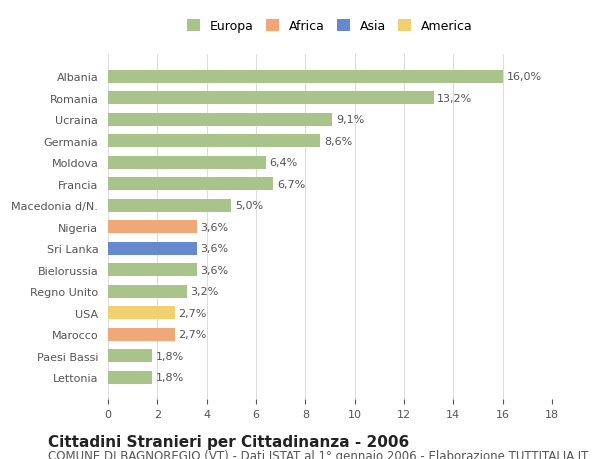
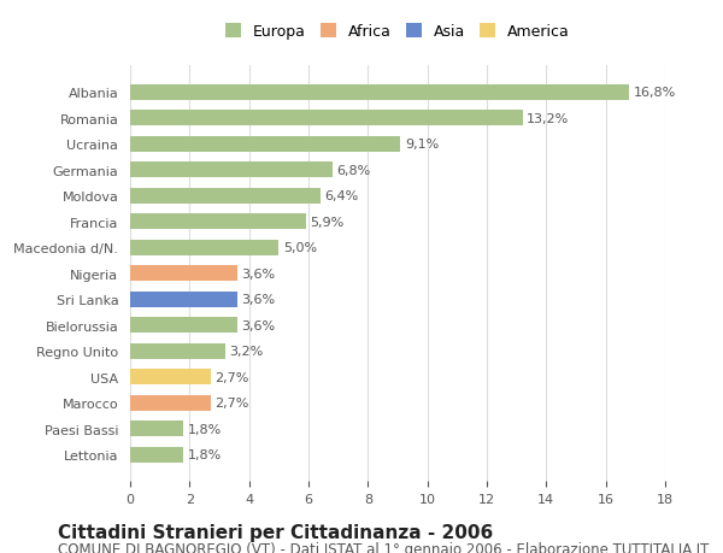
Albania: 16,0% -> 16,8%
Germania: 8,6% -> 6,8%
Francia: 6,7% -> 5,9%
